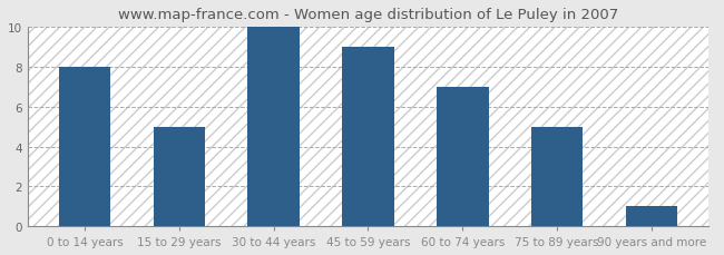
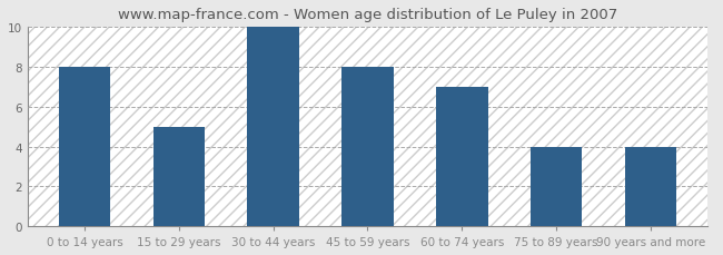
45 to 59 years: 9 -> 8
75 to 89 years: 5 -> 4
90 years and more: 1 -> 4
